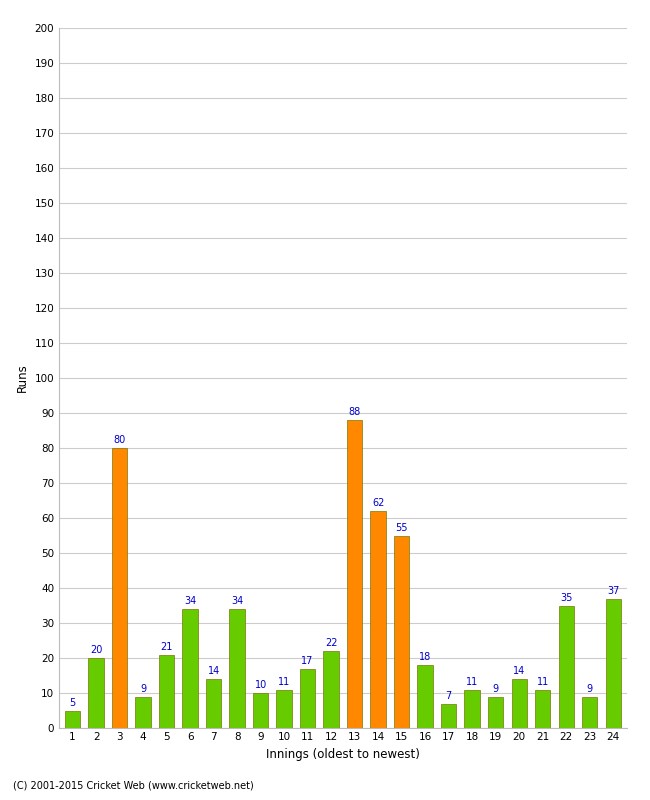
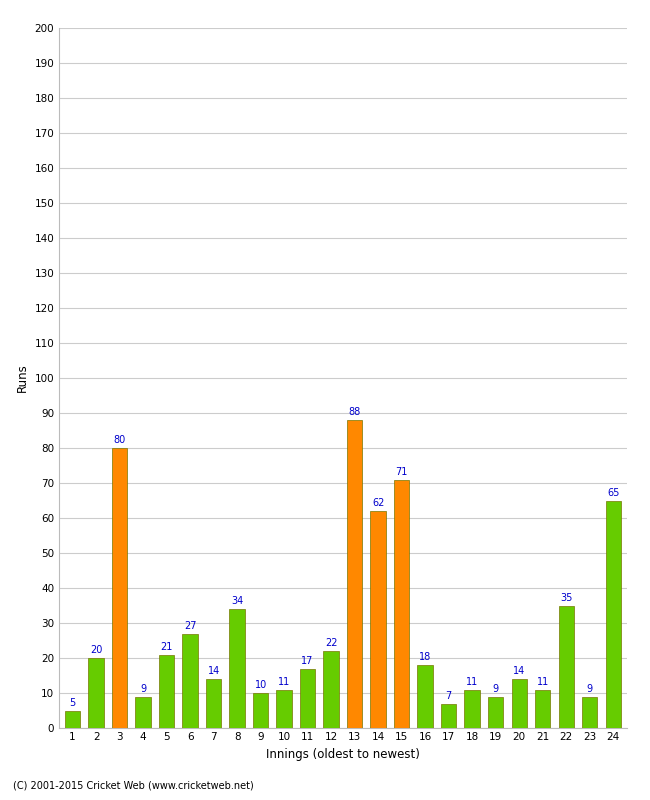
6: 34 -> 27
15: 55 -> 71
24: 37 -> 65
